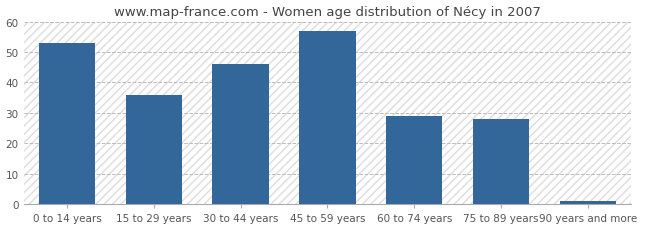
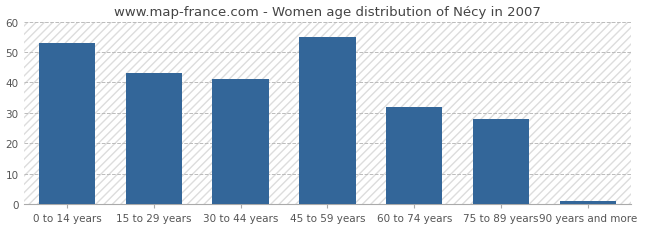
15 to 29 years: 36 -> 43
30 to 44 years: 46 -> 41
45 to 59 years: 57 -> 55
60 to 74 years: 29 -> 32
